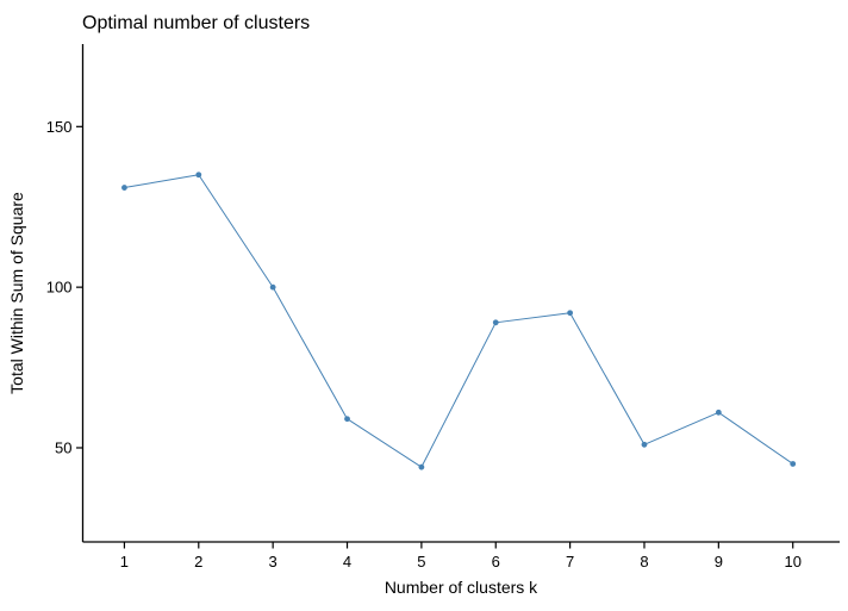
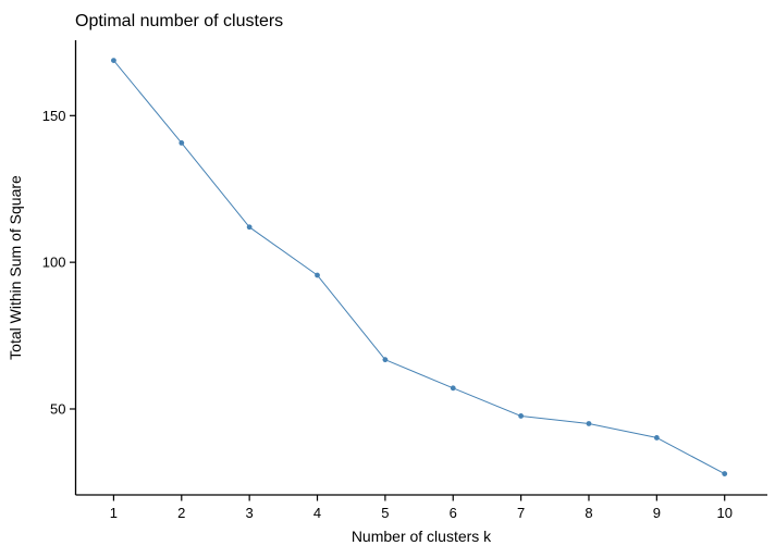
1: 131 -> 169
2: 135 -> 141
3: 100 -> 112
4: 59 -> 96
5: 44 -> 67
6: 89 -> 57
7: 92 -> 48
8: 51 -> 45
9: 61 -> 40
10: 45 -> 28
